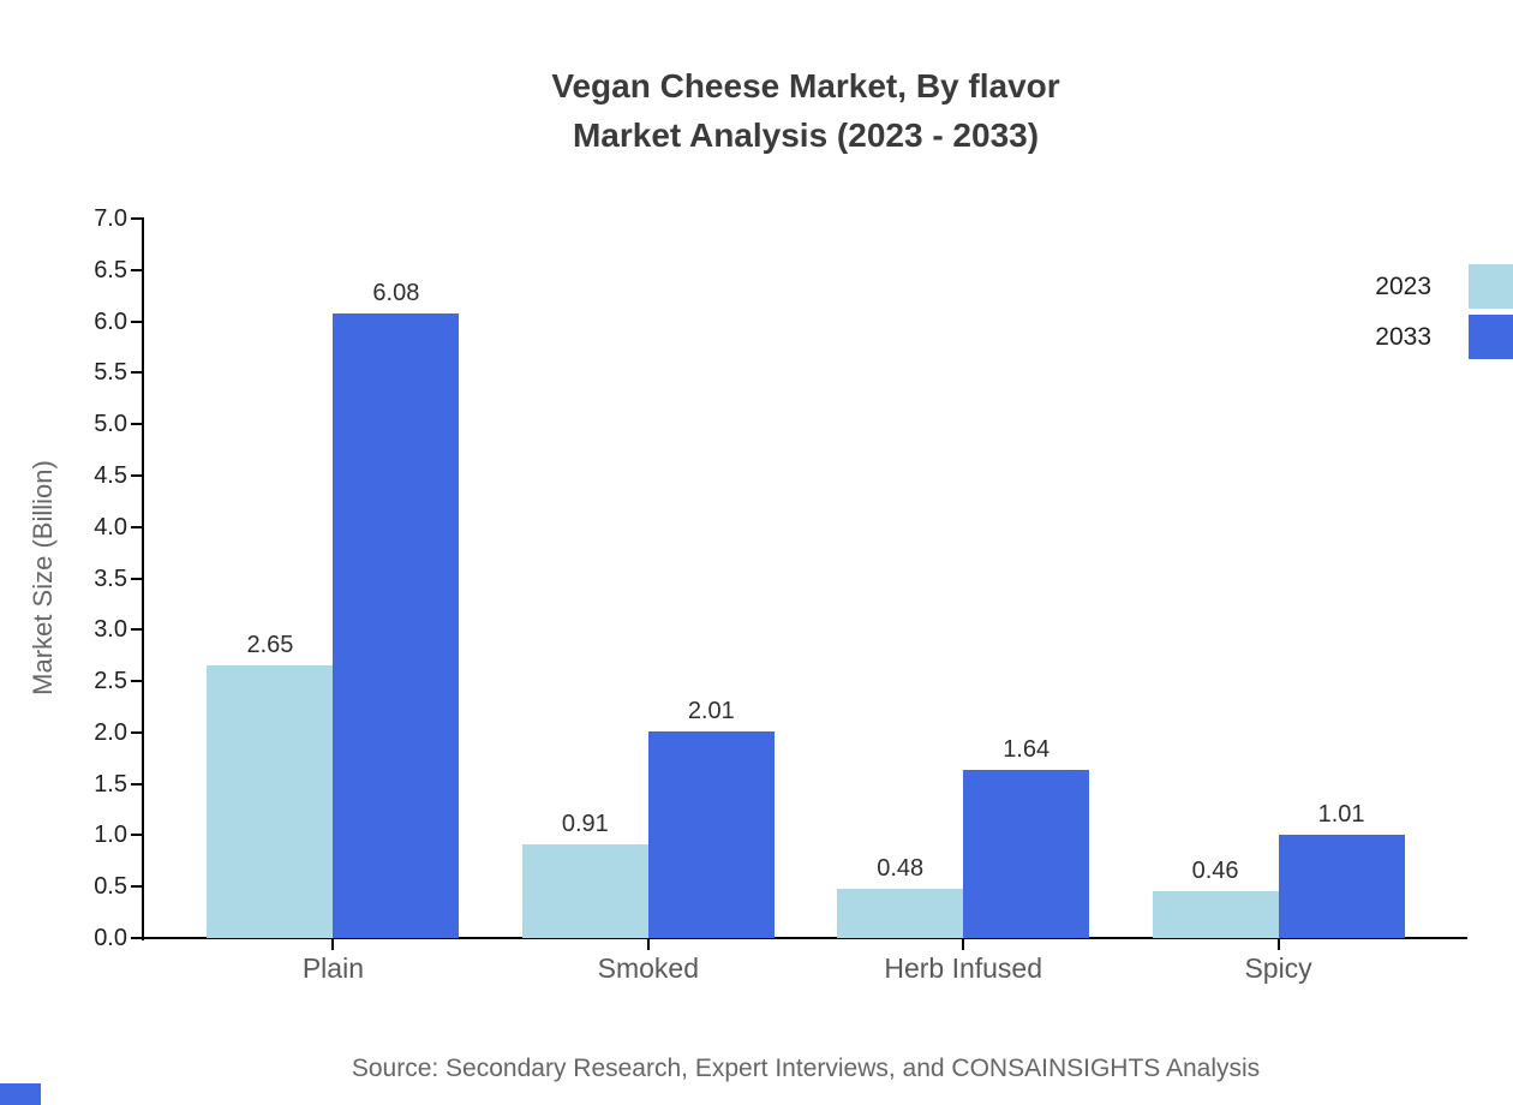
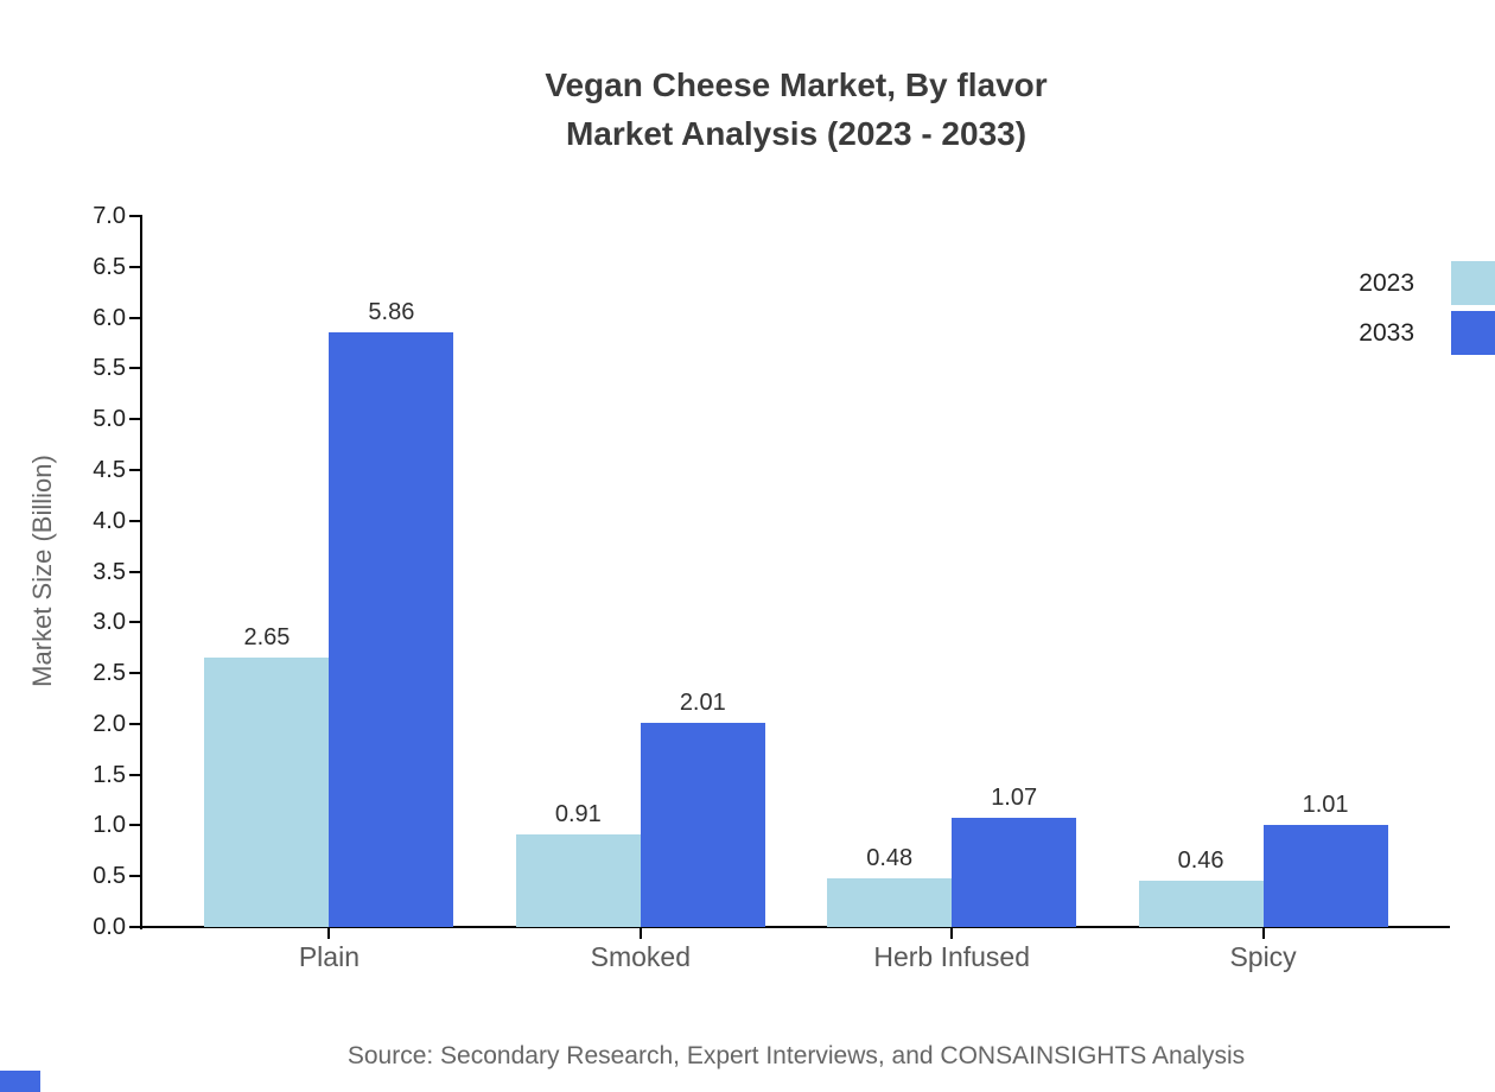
2033/Plain: 6.08 -> 5.86
2033/Herb Infused: 1.64 -> 1.07
